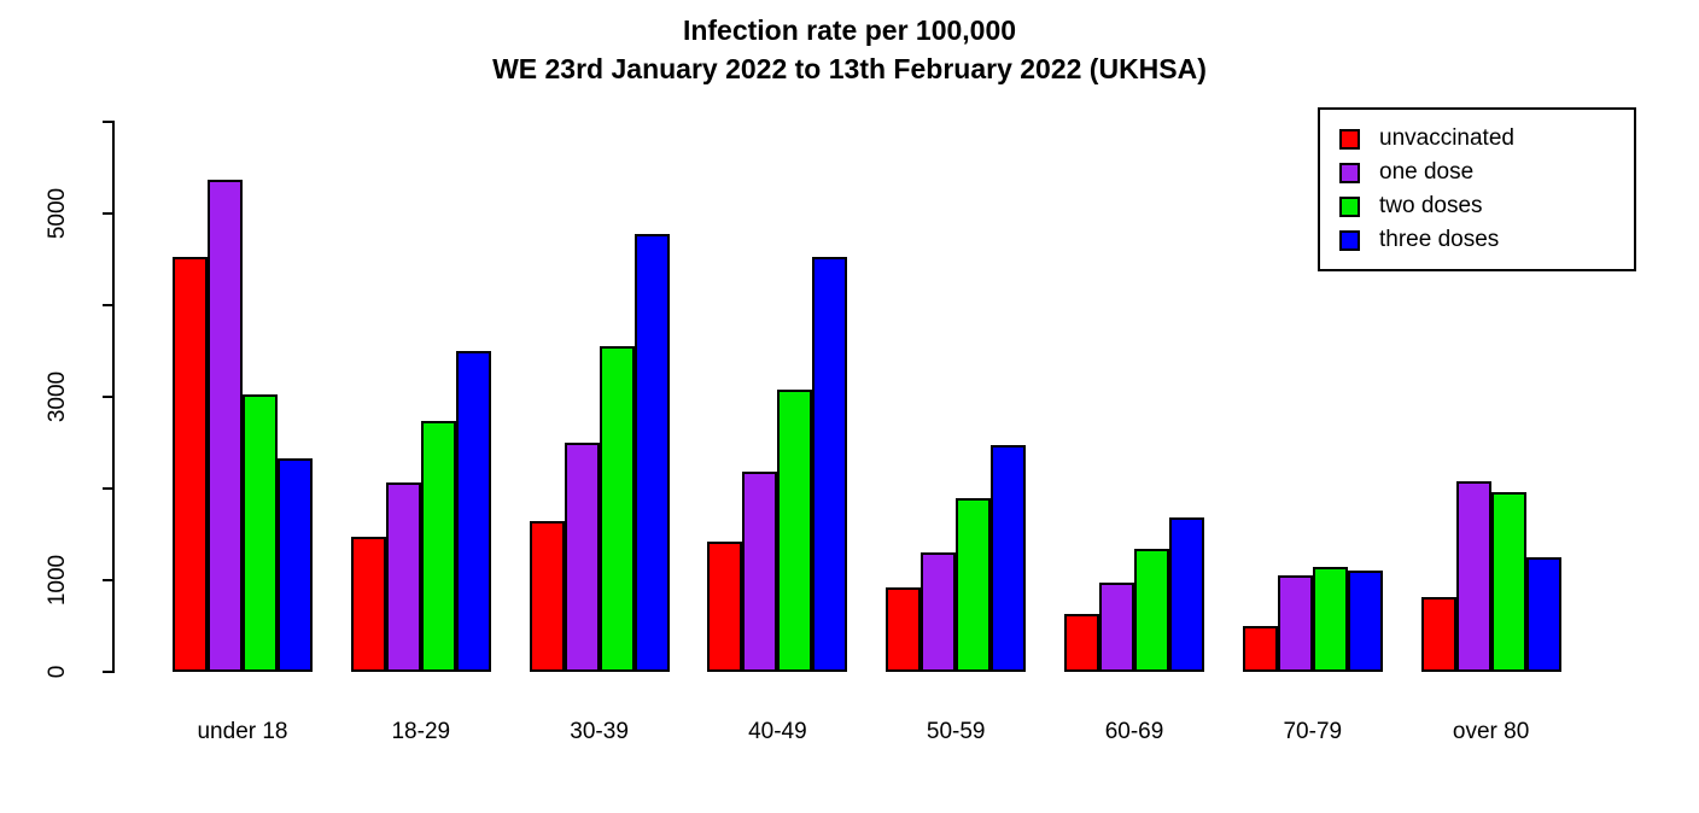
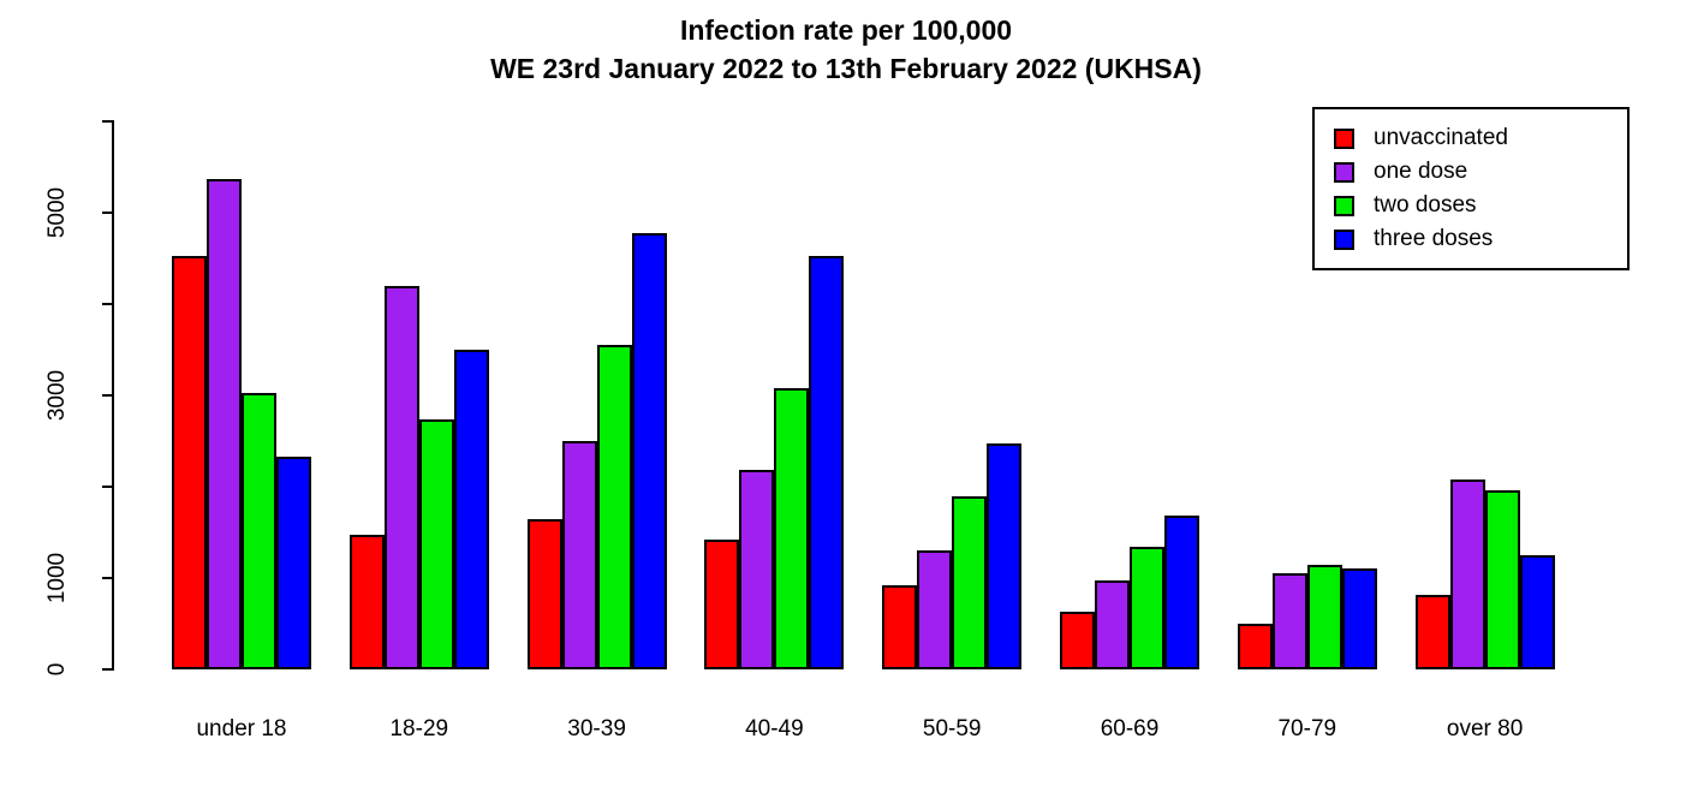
one dose/18-29: 2100 -> 4200
